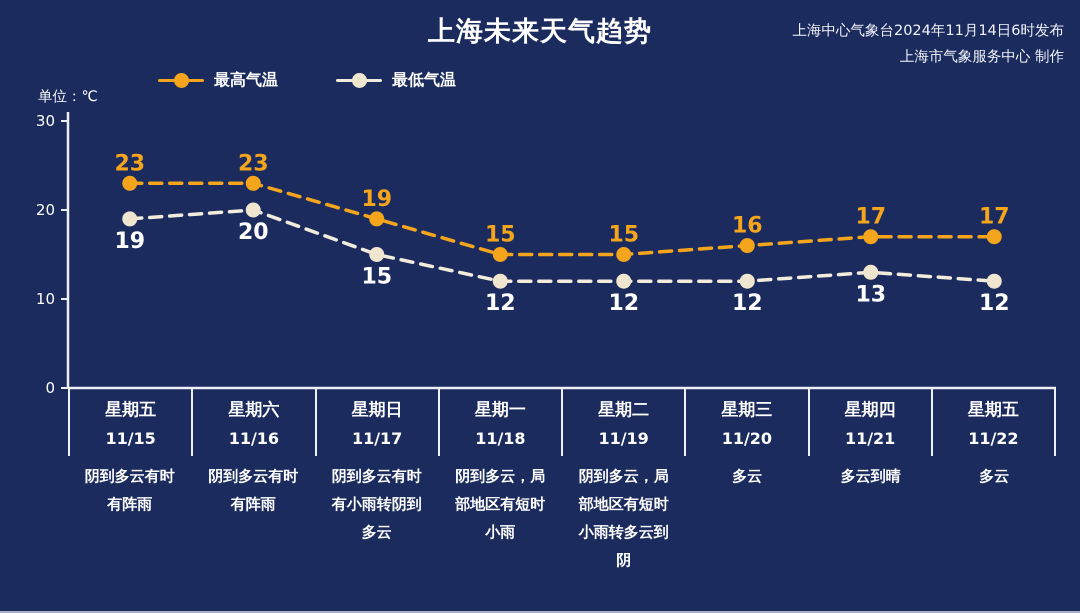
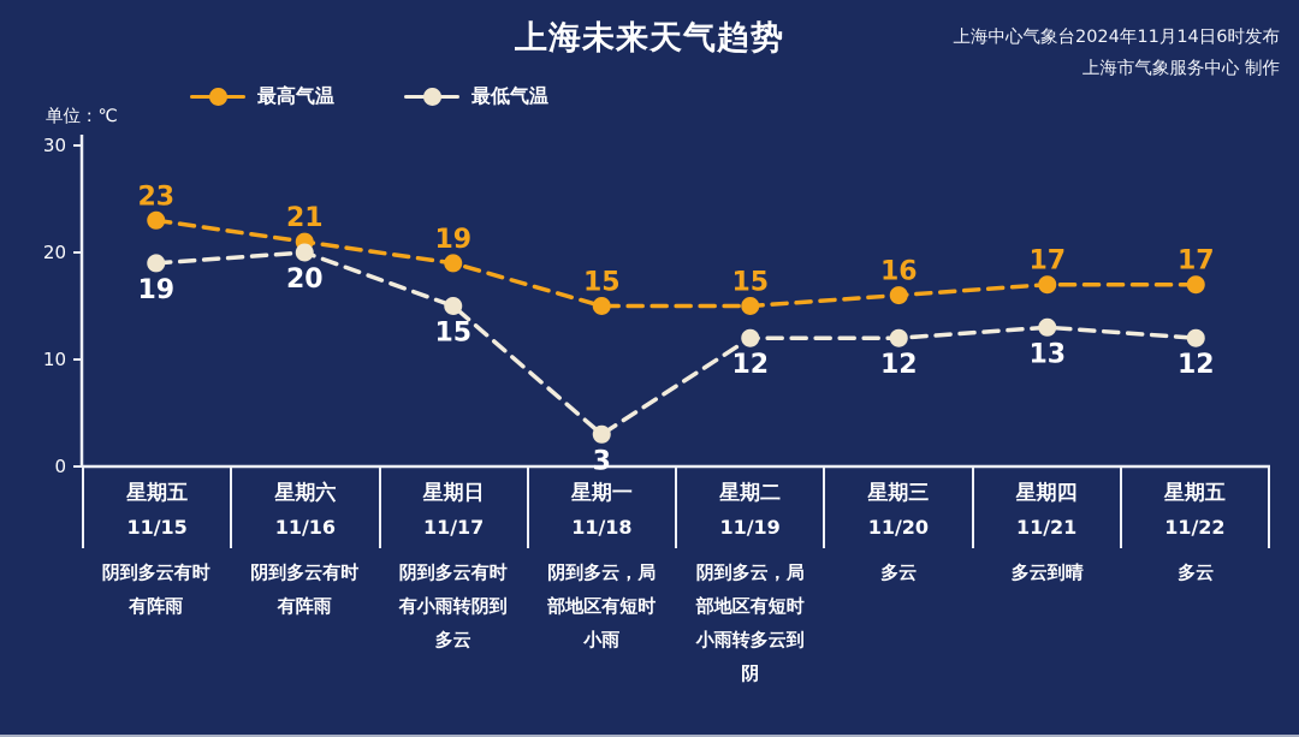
最高气温/星期六 11/16: 23 -> 21
最低气温/星期一 11/18: 12 -> 3
